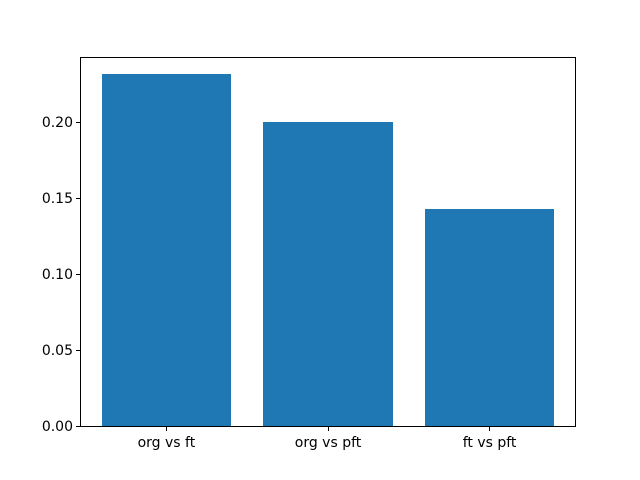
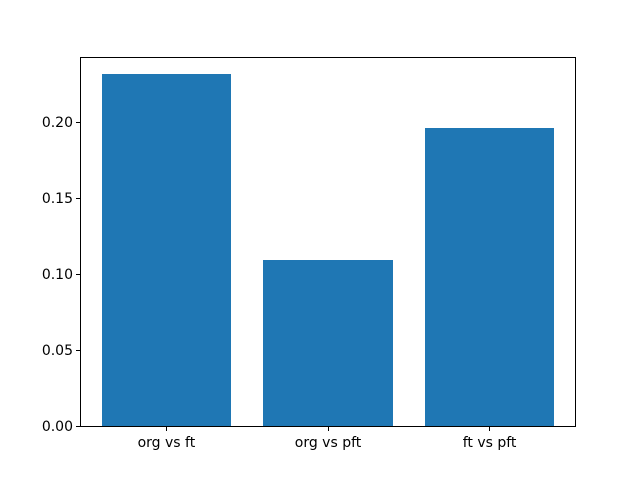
org vs pft: 0.200 -> 0.109
ft vs pft: 0.143 -> 0.196
